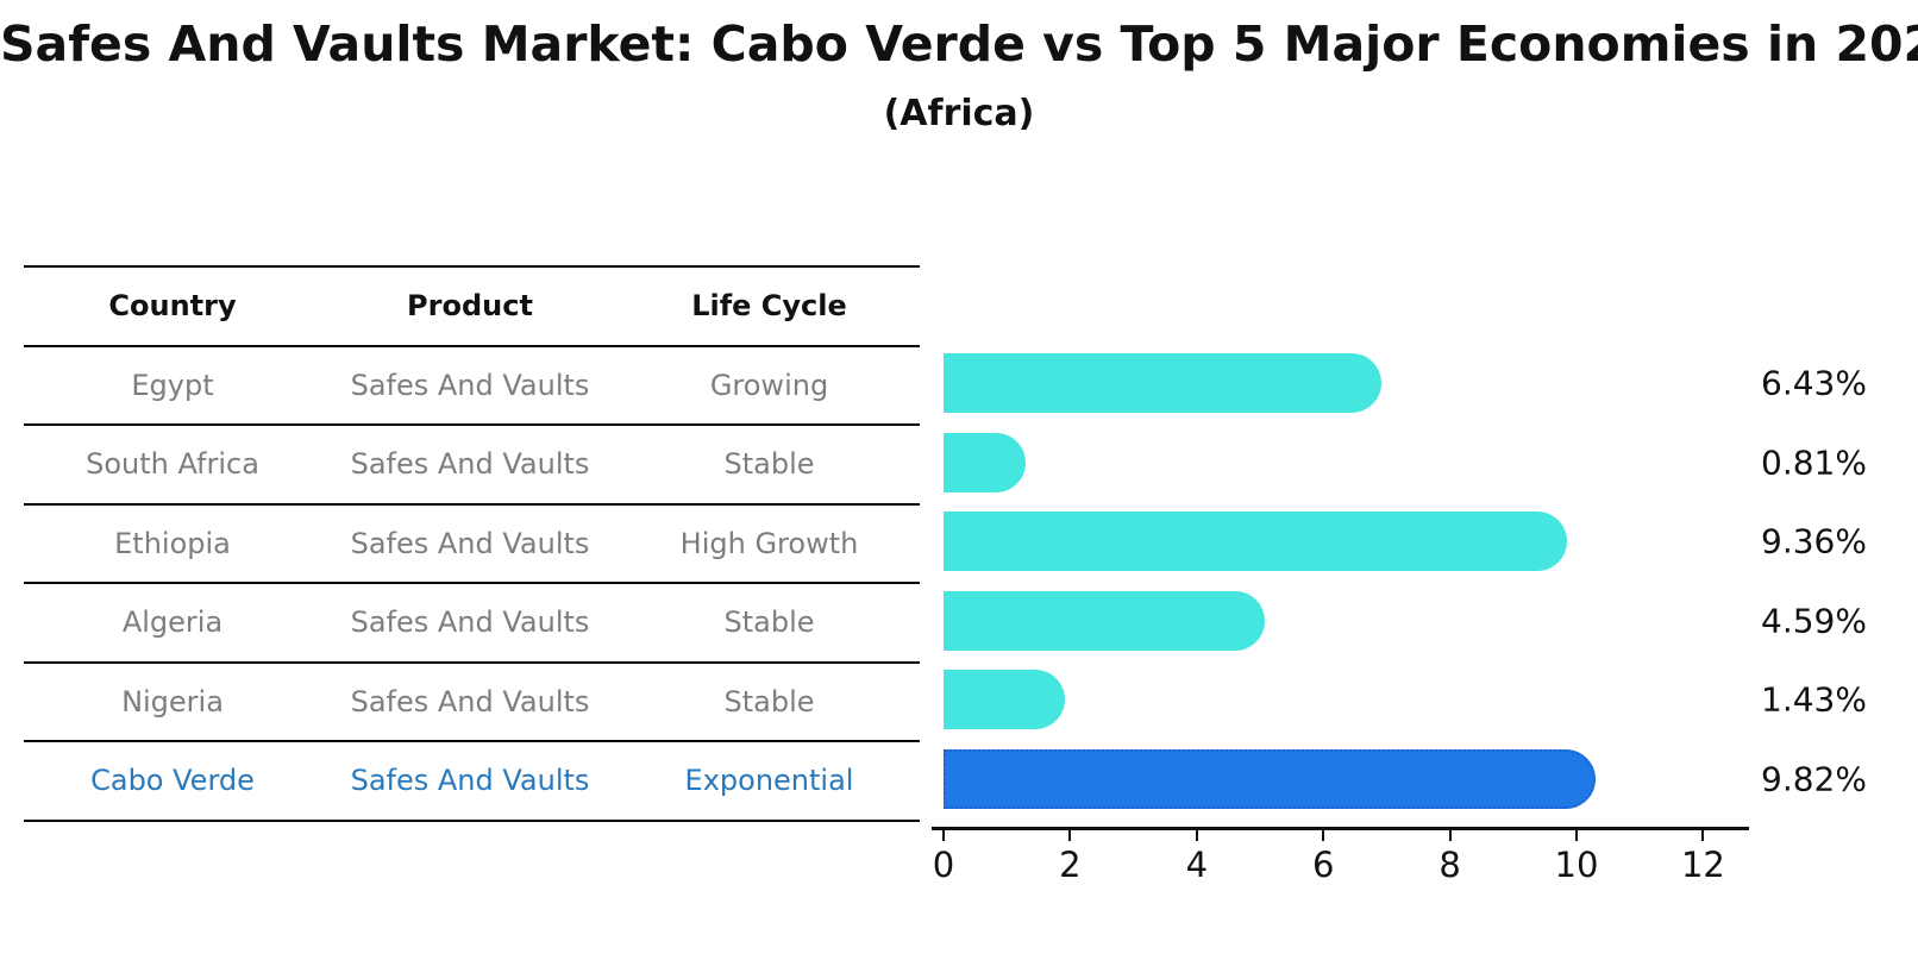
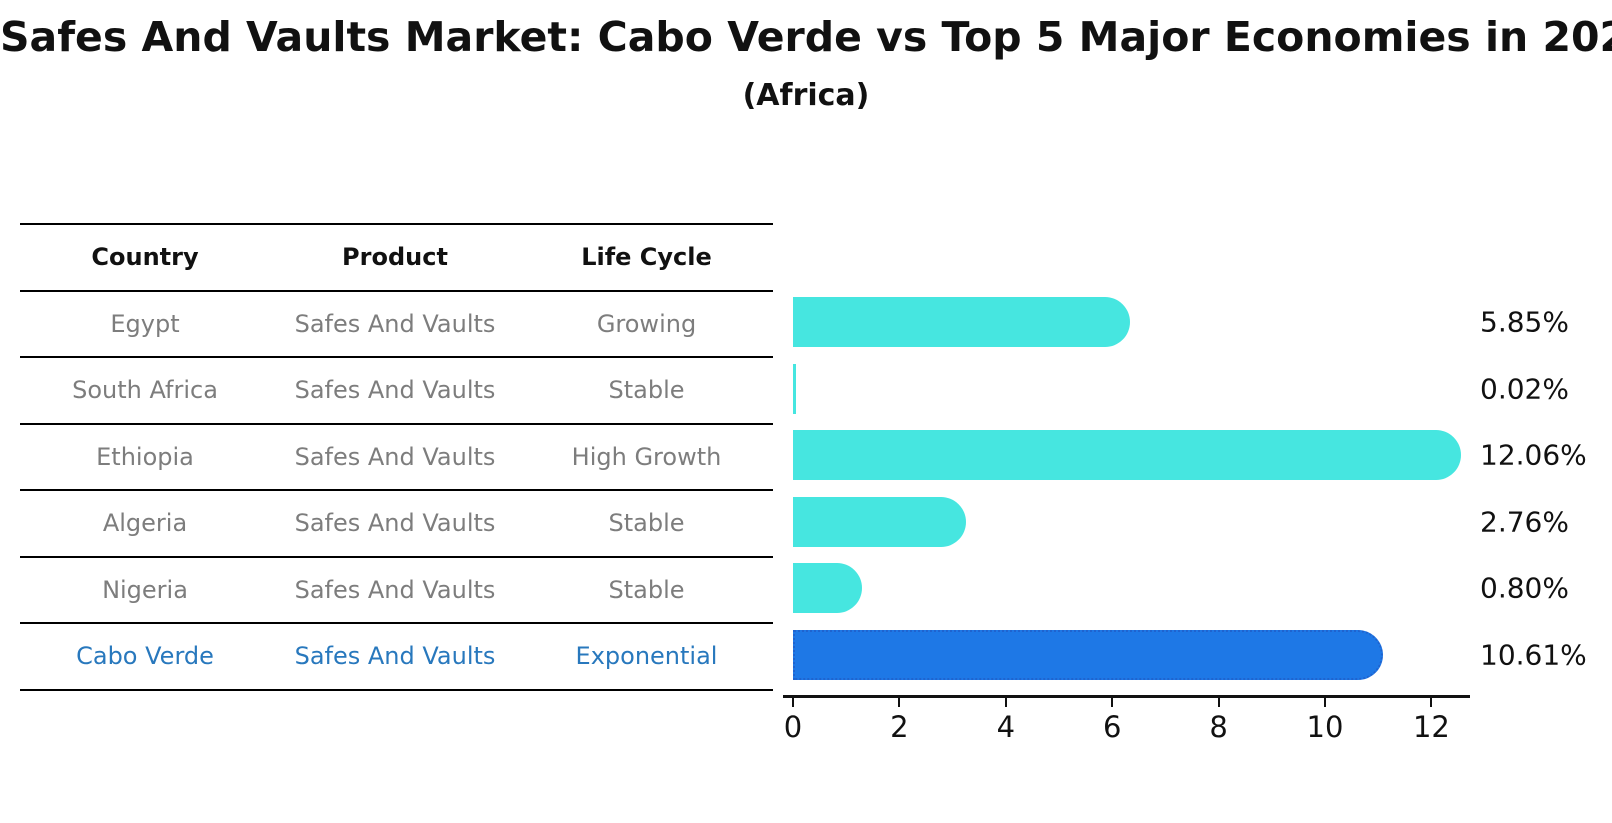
Egypt: 6.43% -> 5.85%
South Africa: 0.81% -> 0.02%
Ethiopia: 9.36% -> 12.06%
Algeria: 4.59% -> 2.76%
Nigeria: 1.43% -> 0.80%
Cabo Verde: 9.82% -> 10.61%
